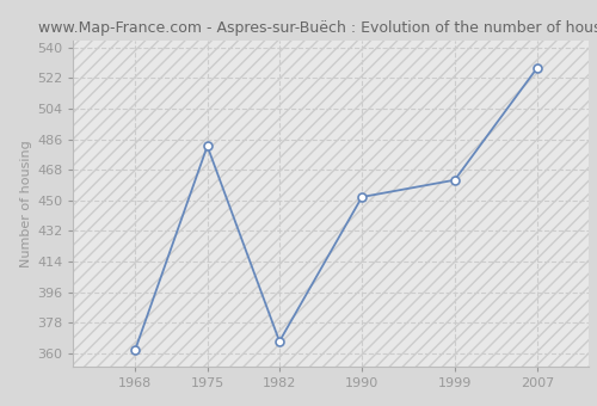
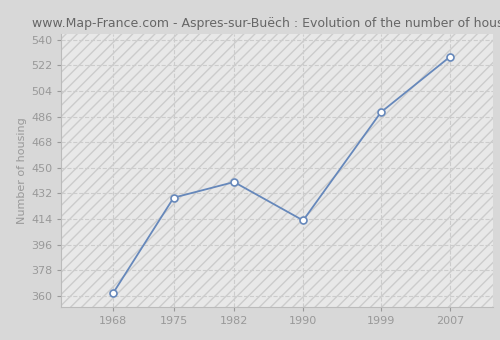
1975: 482 -> 429
1982: 367 -> 440
1990: 452 -> 413
1999: 462 -> 489
